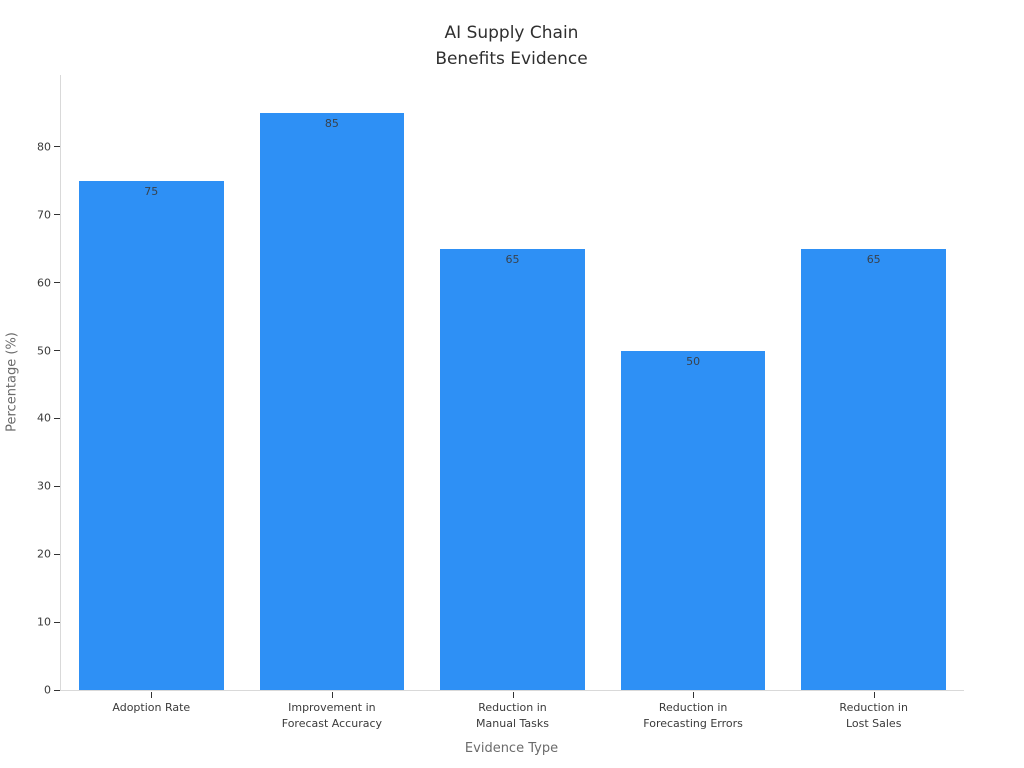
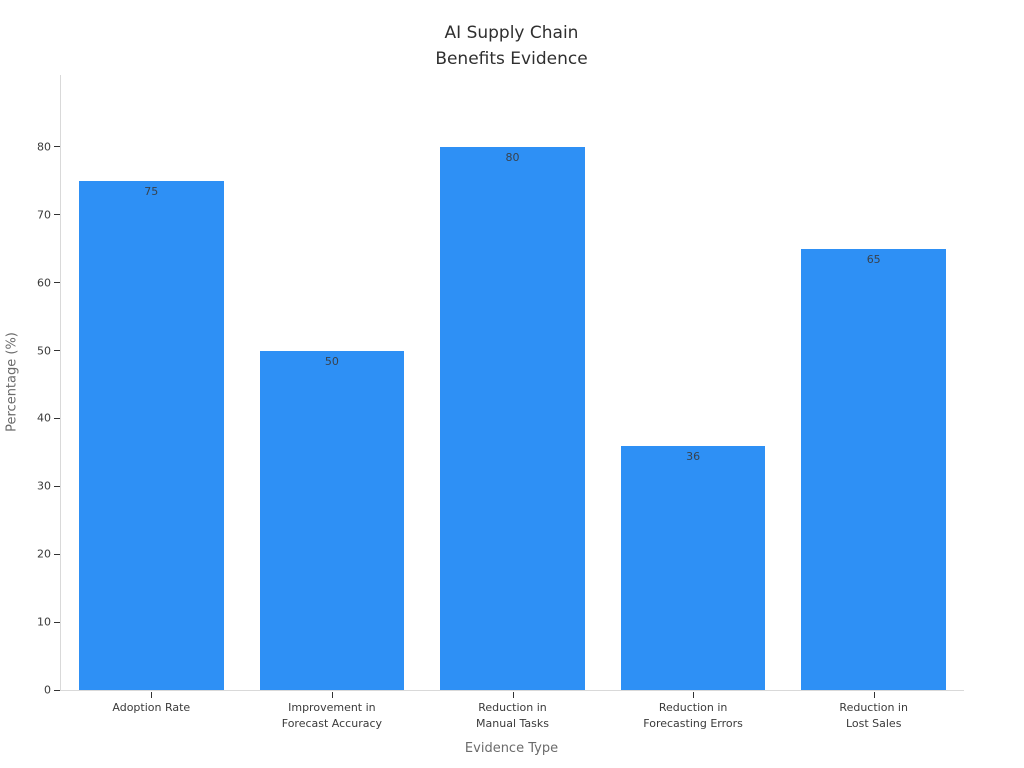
Improvement in Forecast Accuracy: 85 -> 50
Reduction in Manual Tasks: 65 -> 80
Reduction in Forecasting Errors: 50 -> 36
